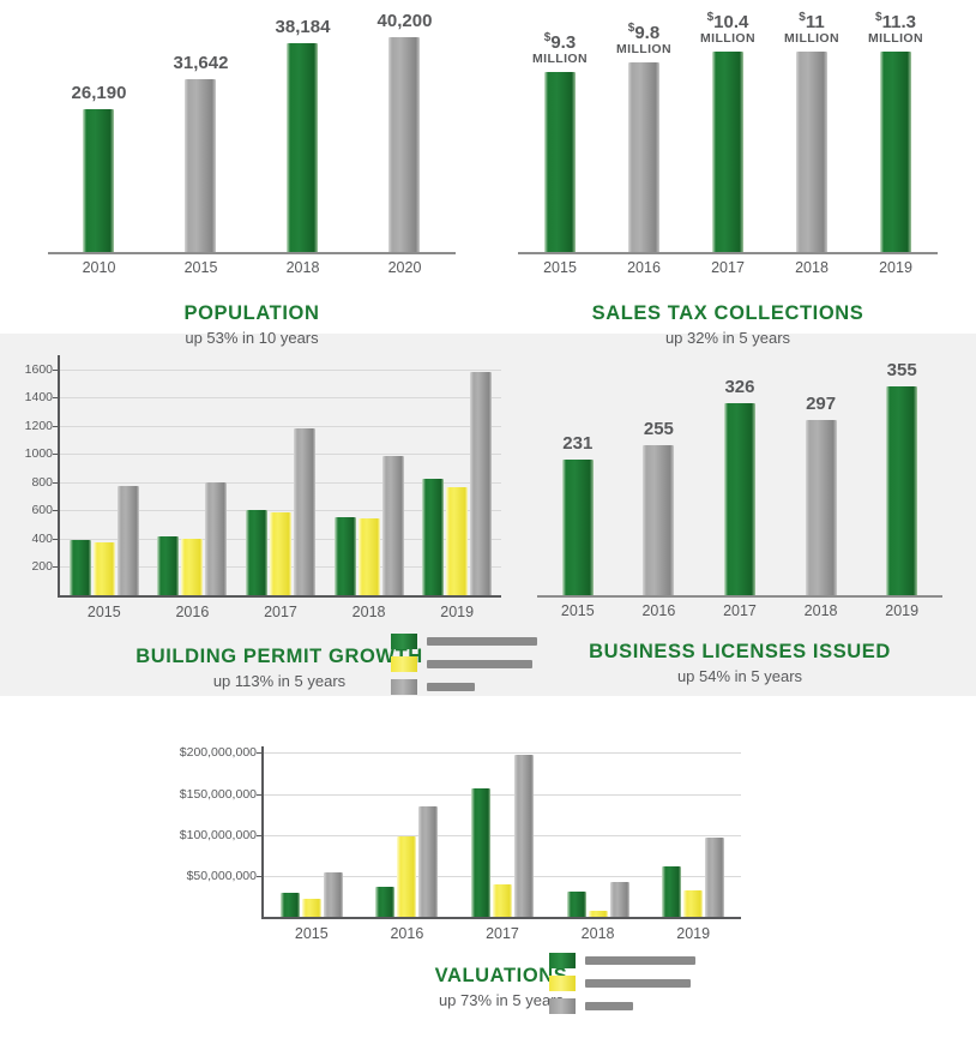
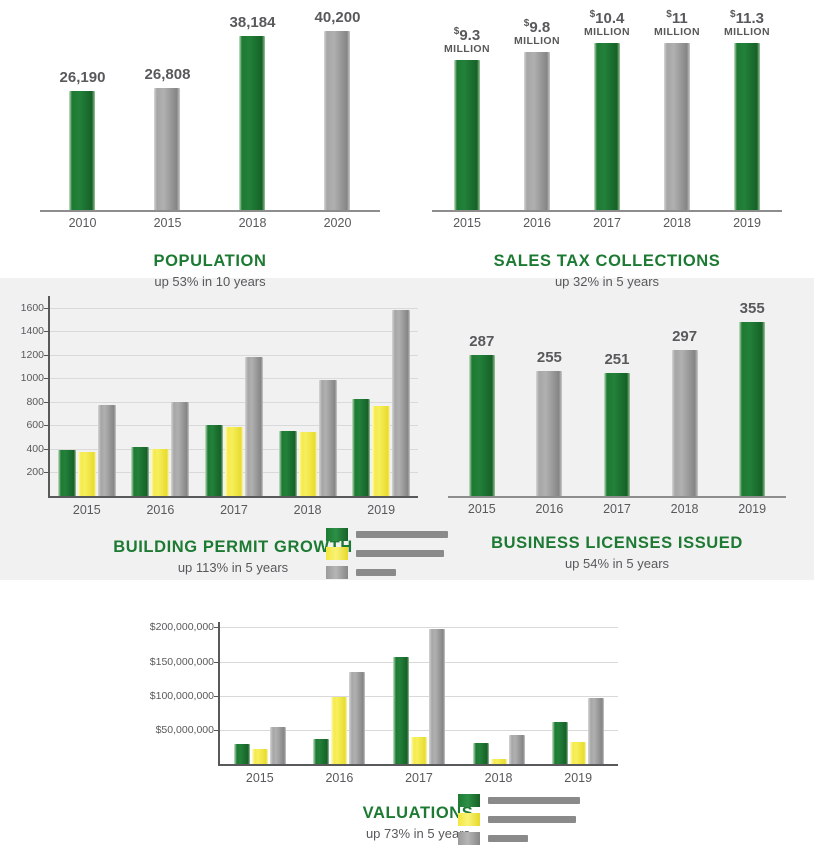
POPULATION/2015: 31,642 -> 26,808
BUSINESS LICENSES ISSUED/2015: 231 -> 287
BUSINESS LICENSES ISSUED/2017: 326 -> 251
